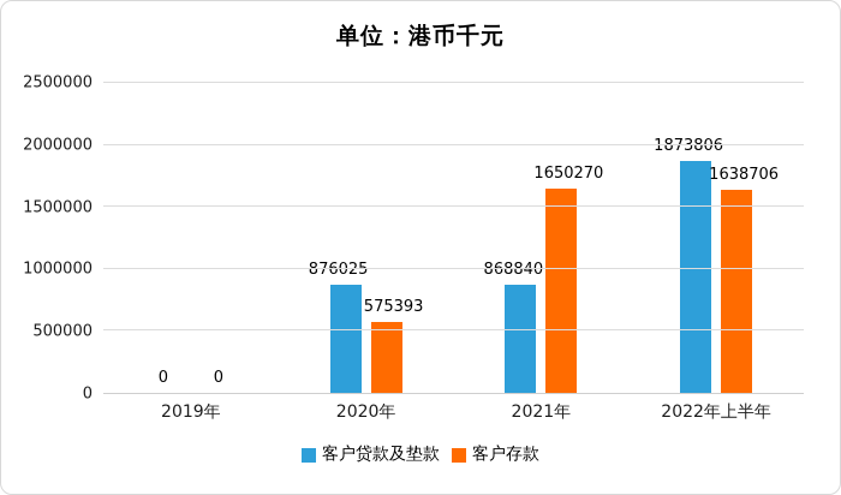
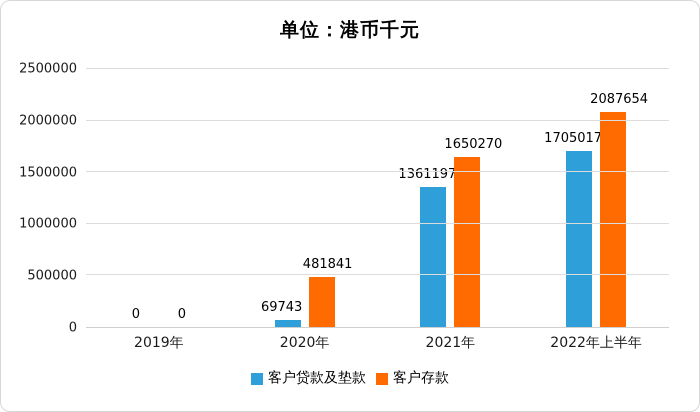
客户贷款及垫款/2020年: 876025 -> 69743
客户存款/2020年: 575393 -> 481841
客户贷款及垫款/2021年: 868840 -> 1361197
客户贷款及垫款/2022年上半年: 1873806 -> 1705017
客户存款/2022年上半年: 1638706 -> 2087654
